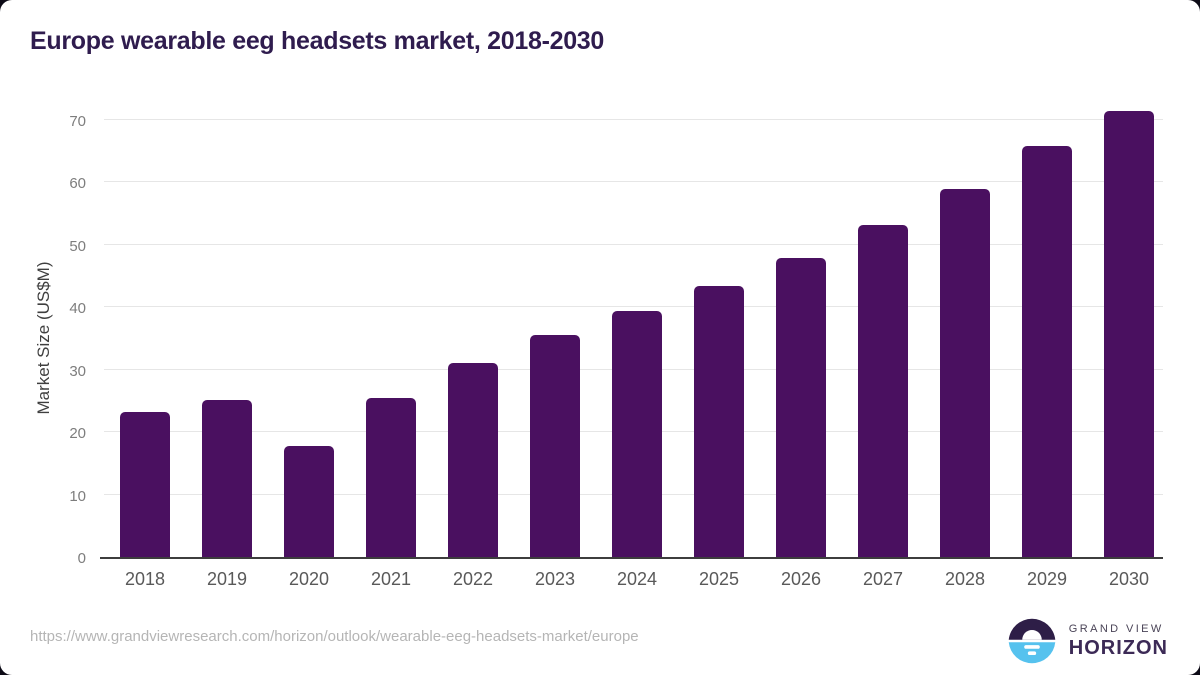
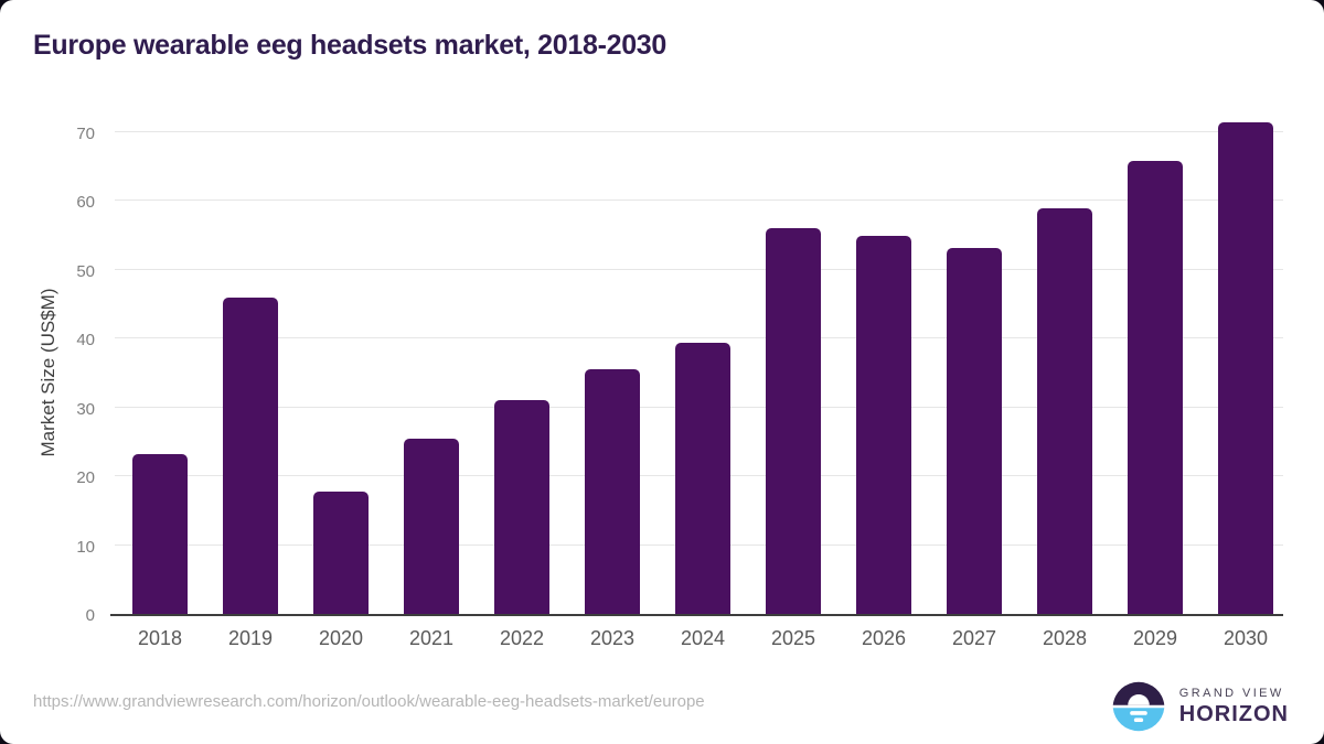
2019: 25 -> 46
2025: 43 -> 56
2026: 48 -> 55
